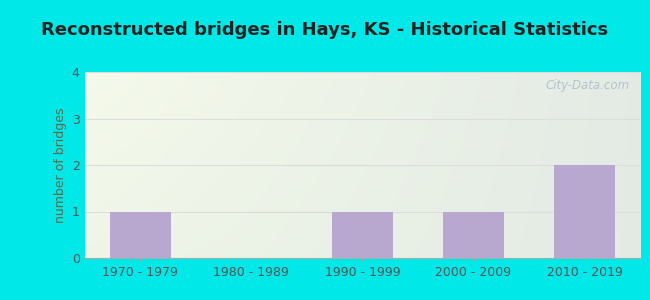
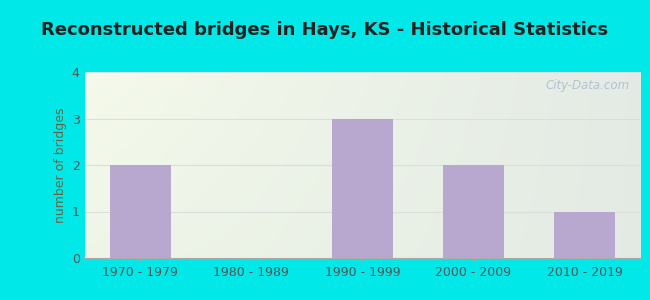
1970 - 1979: 1 -> 2
1990 - 1999: 1 -> 3
2000 - 2009: 1 -> 2
2010 - 2019: 2 -> 1
